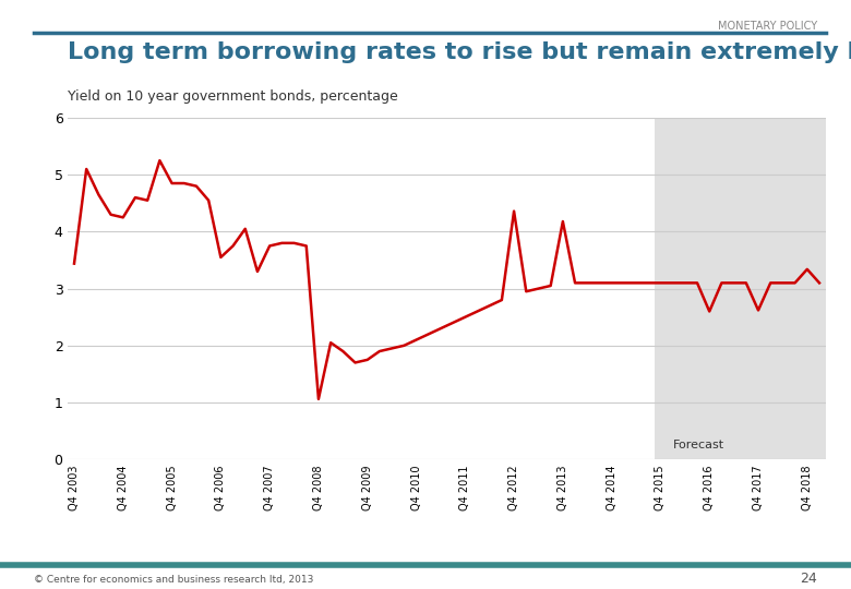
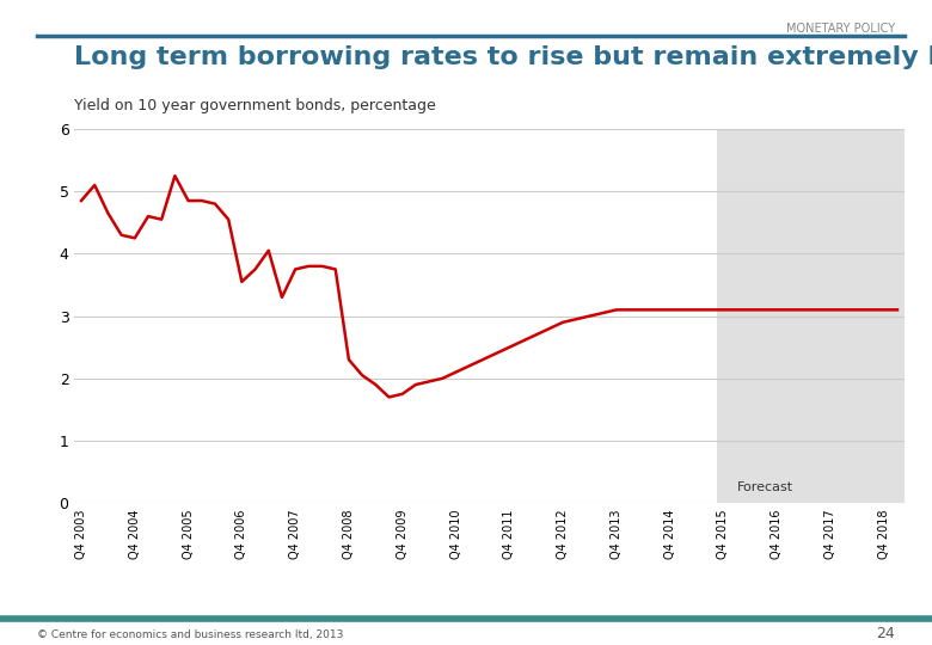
Q4 2003: 3.44 -> 4.85
Q4 2008: 1.06 -> 2.30
Q4 2012: 4.36 -> 2.90
Q4 2013: 4.18 -> 3.10
Q4 2016: 2.60 -> 3.10
Q4 2017: 2.62 -> 3.10
Q4 2018: 3.34 -> 3.10
